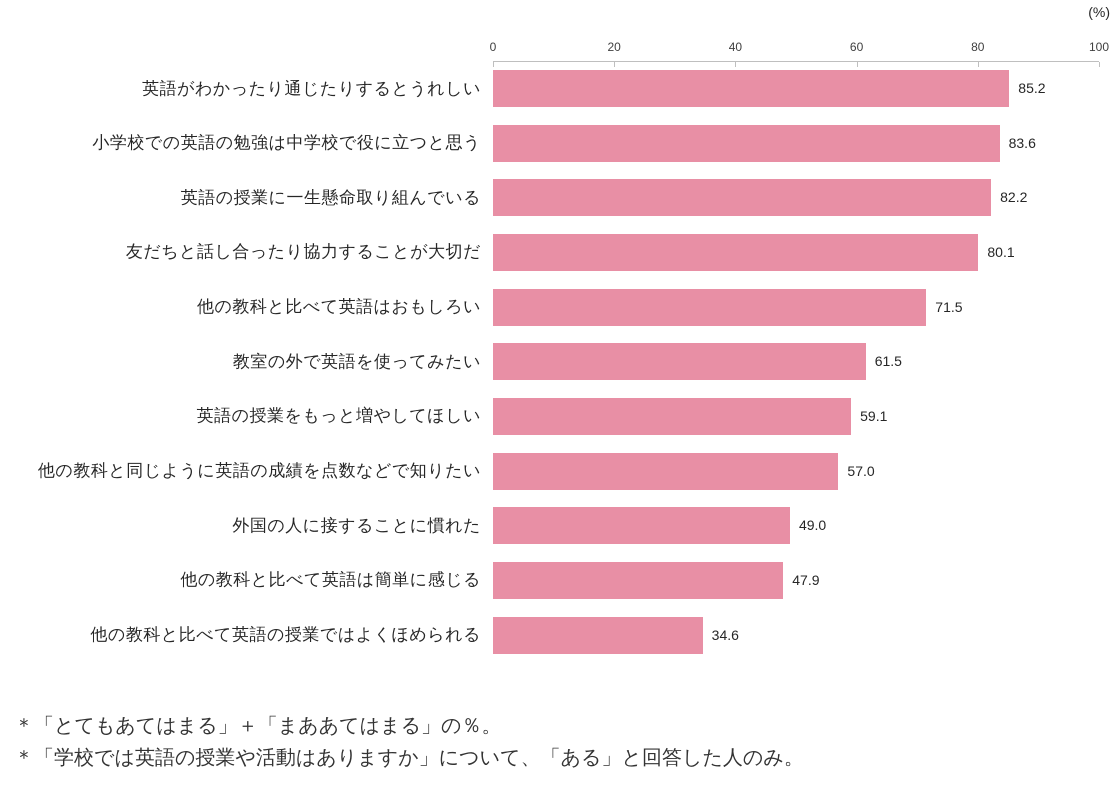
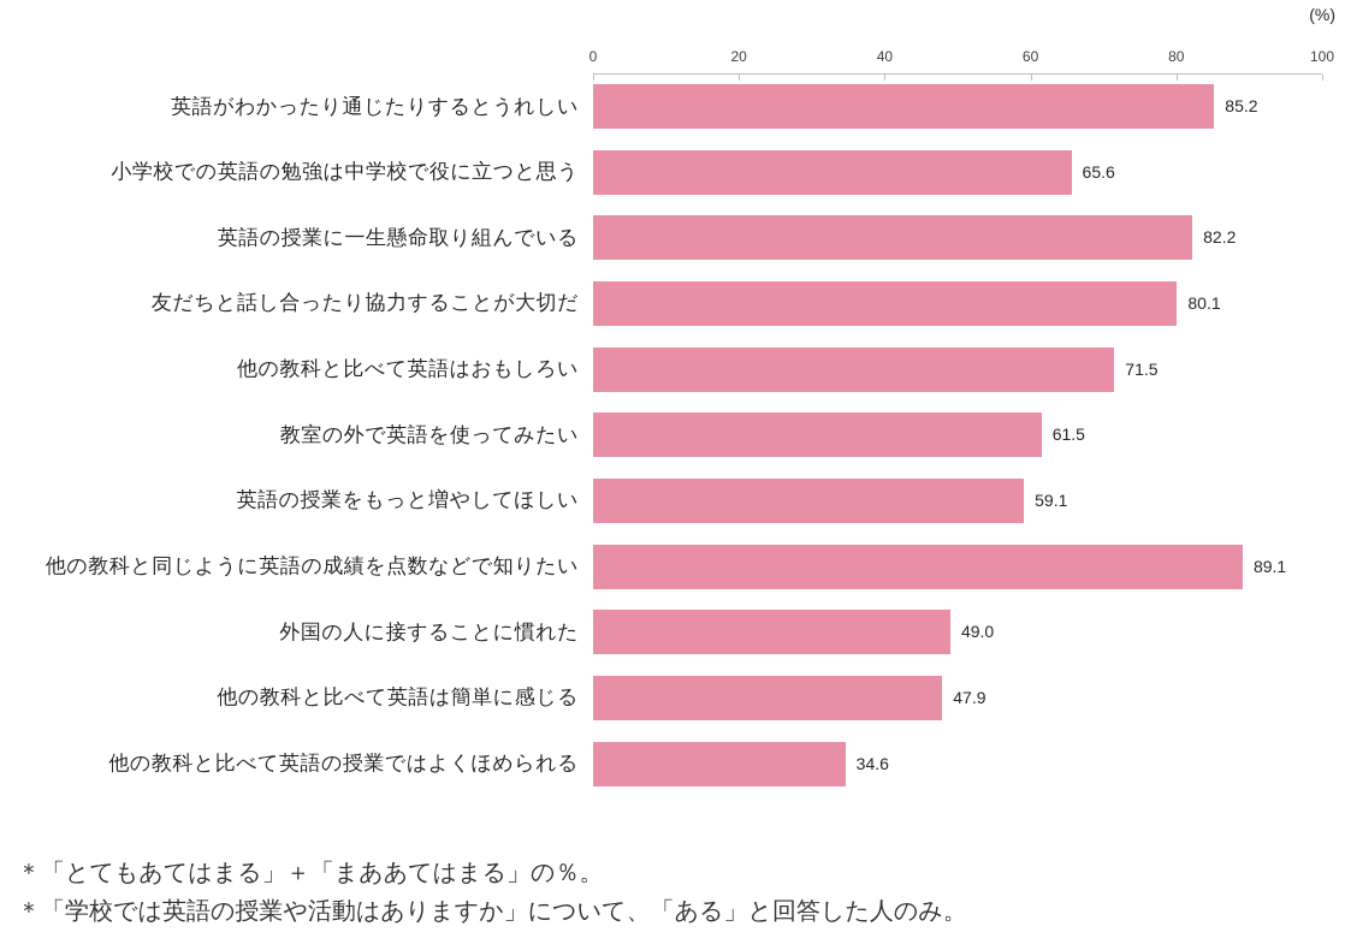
小学校での英語の勉強は中学校で役に立つと思う: 83.6 -> 65.6
他の教科と同じように英語の成績を点数などで知りたい: 57.0 -> 89.1
